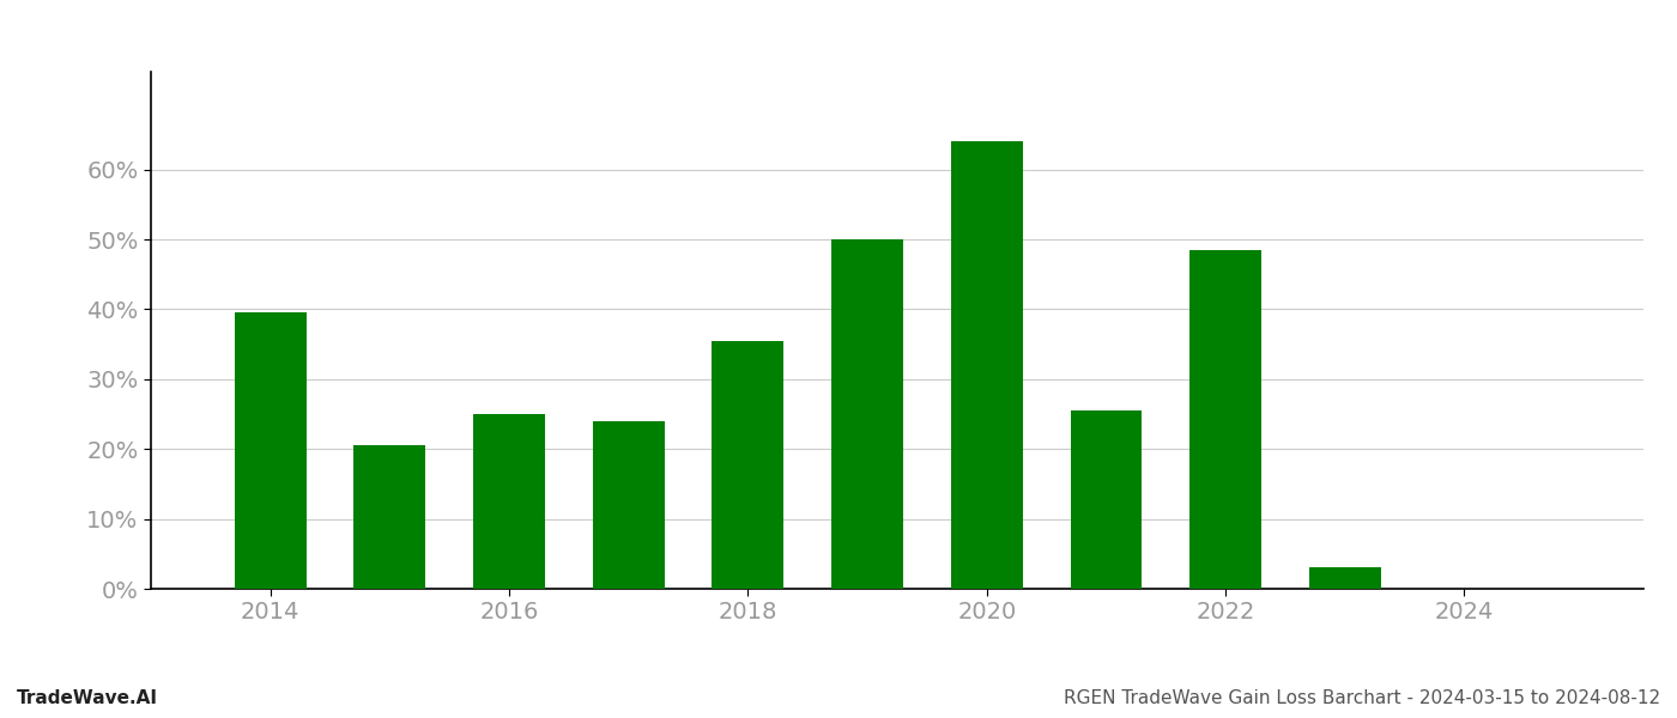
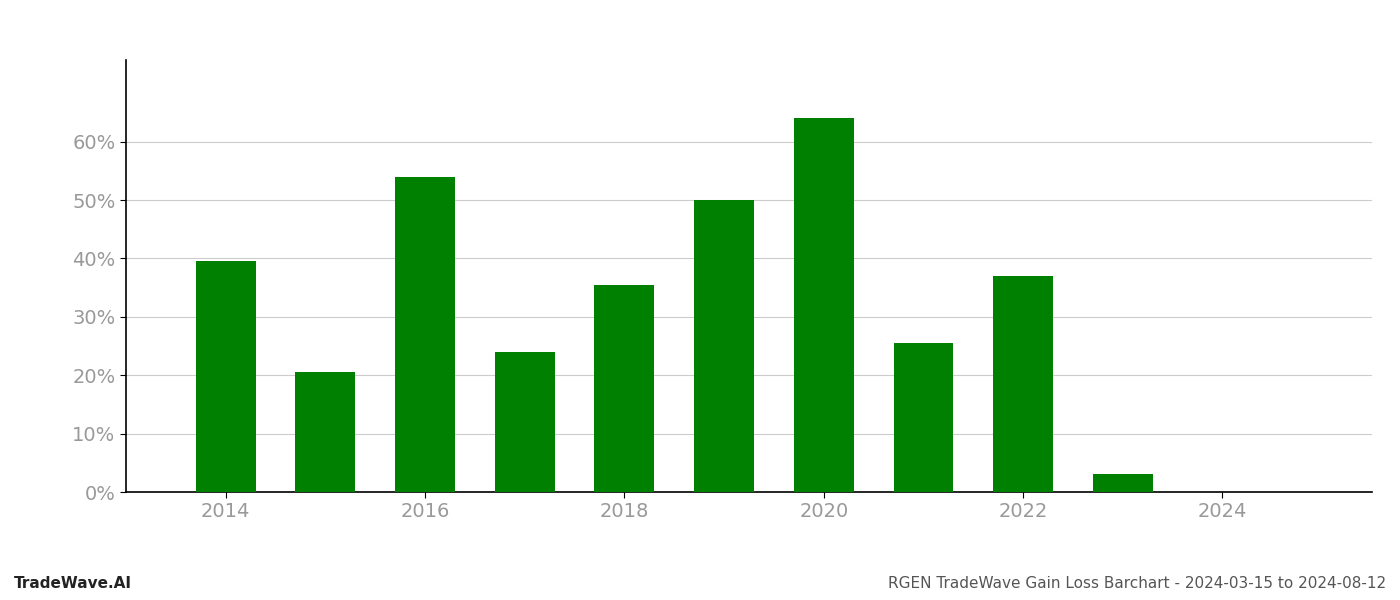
2016: 25.0% -> 54.0%
2022: 48.5% -> 37.0%
